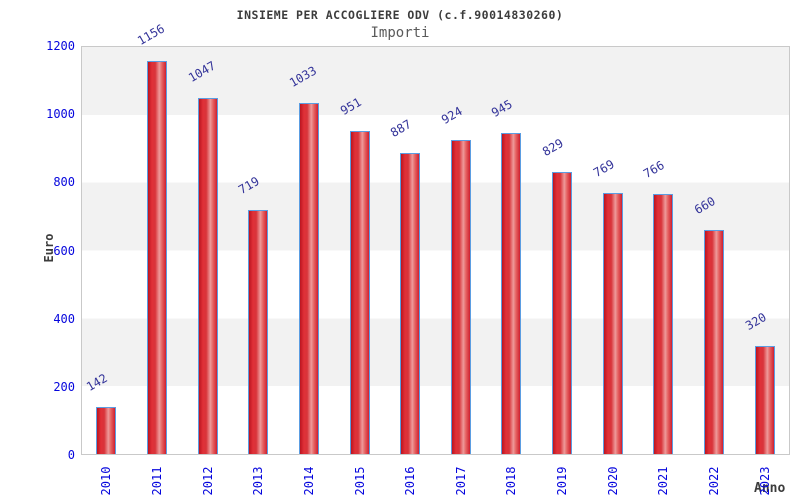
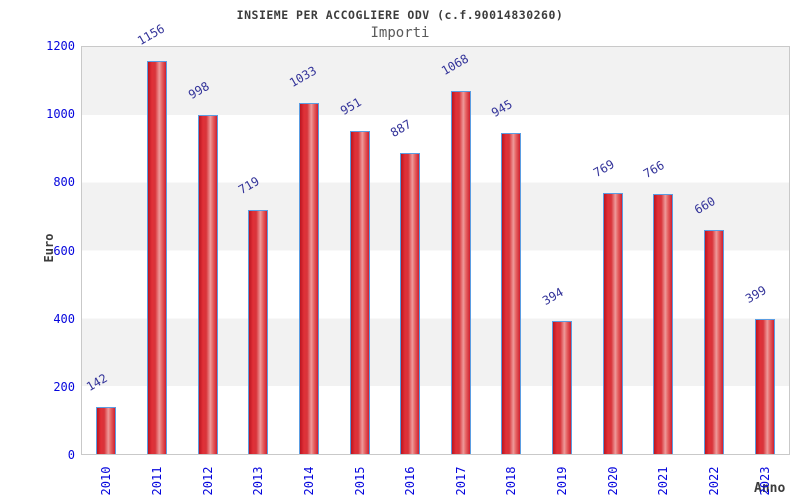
2012: 1047 -> 998
2017: 924 -> 1068
2019: 829 -> 394
2023: 320 -> 399
